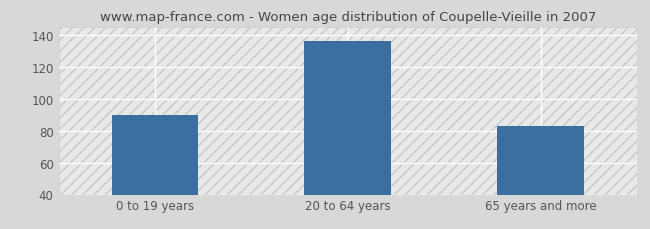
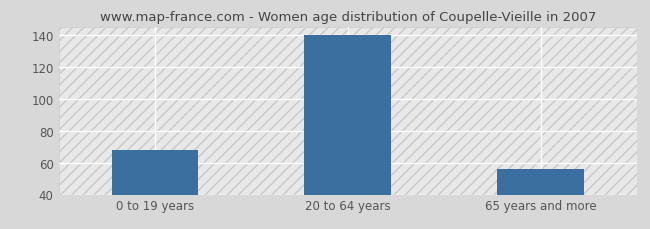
0 to 19 years: 90 -> 68
20 to 64 years: 136 -> 140
65 years and more: 83 -> 56
